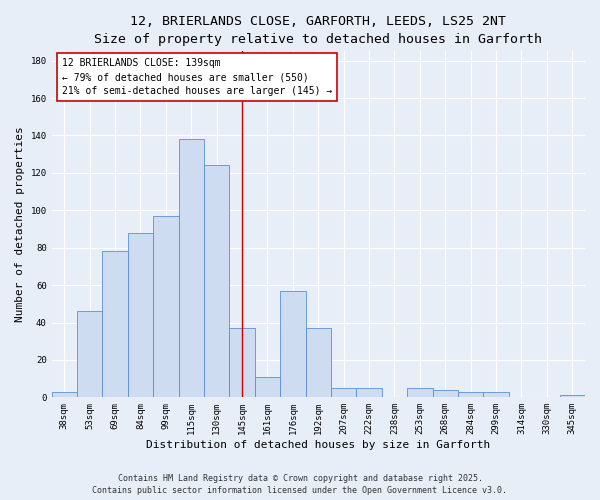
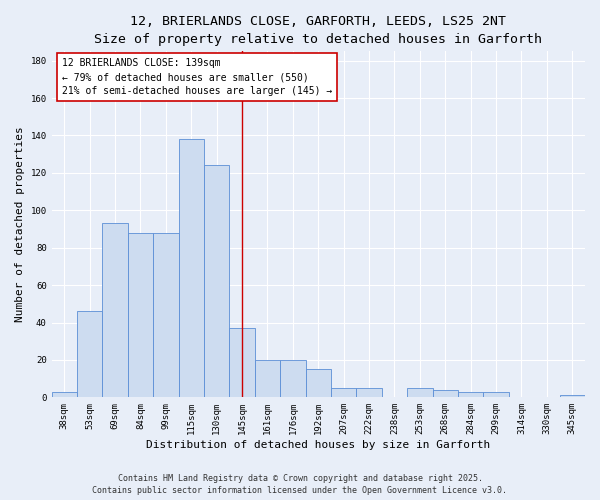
69sqm: 78 -> 93
99sqm: 97 -> 88
161sqm: 11 -> 20
176sqm: 57 -> 20
192sqm: 37 -> 15
